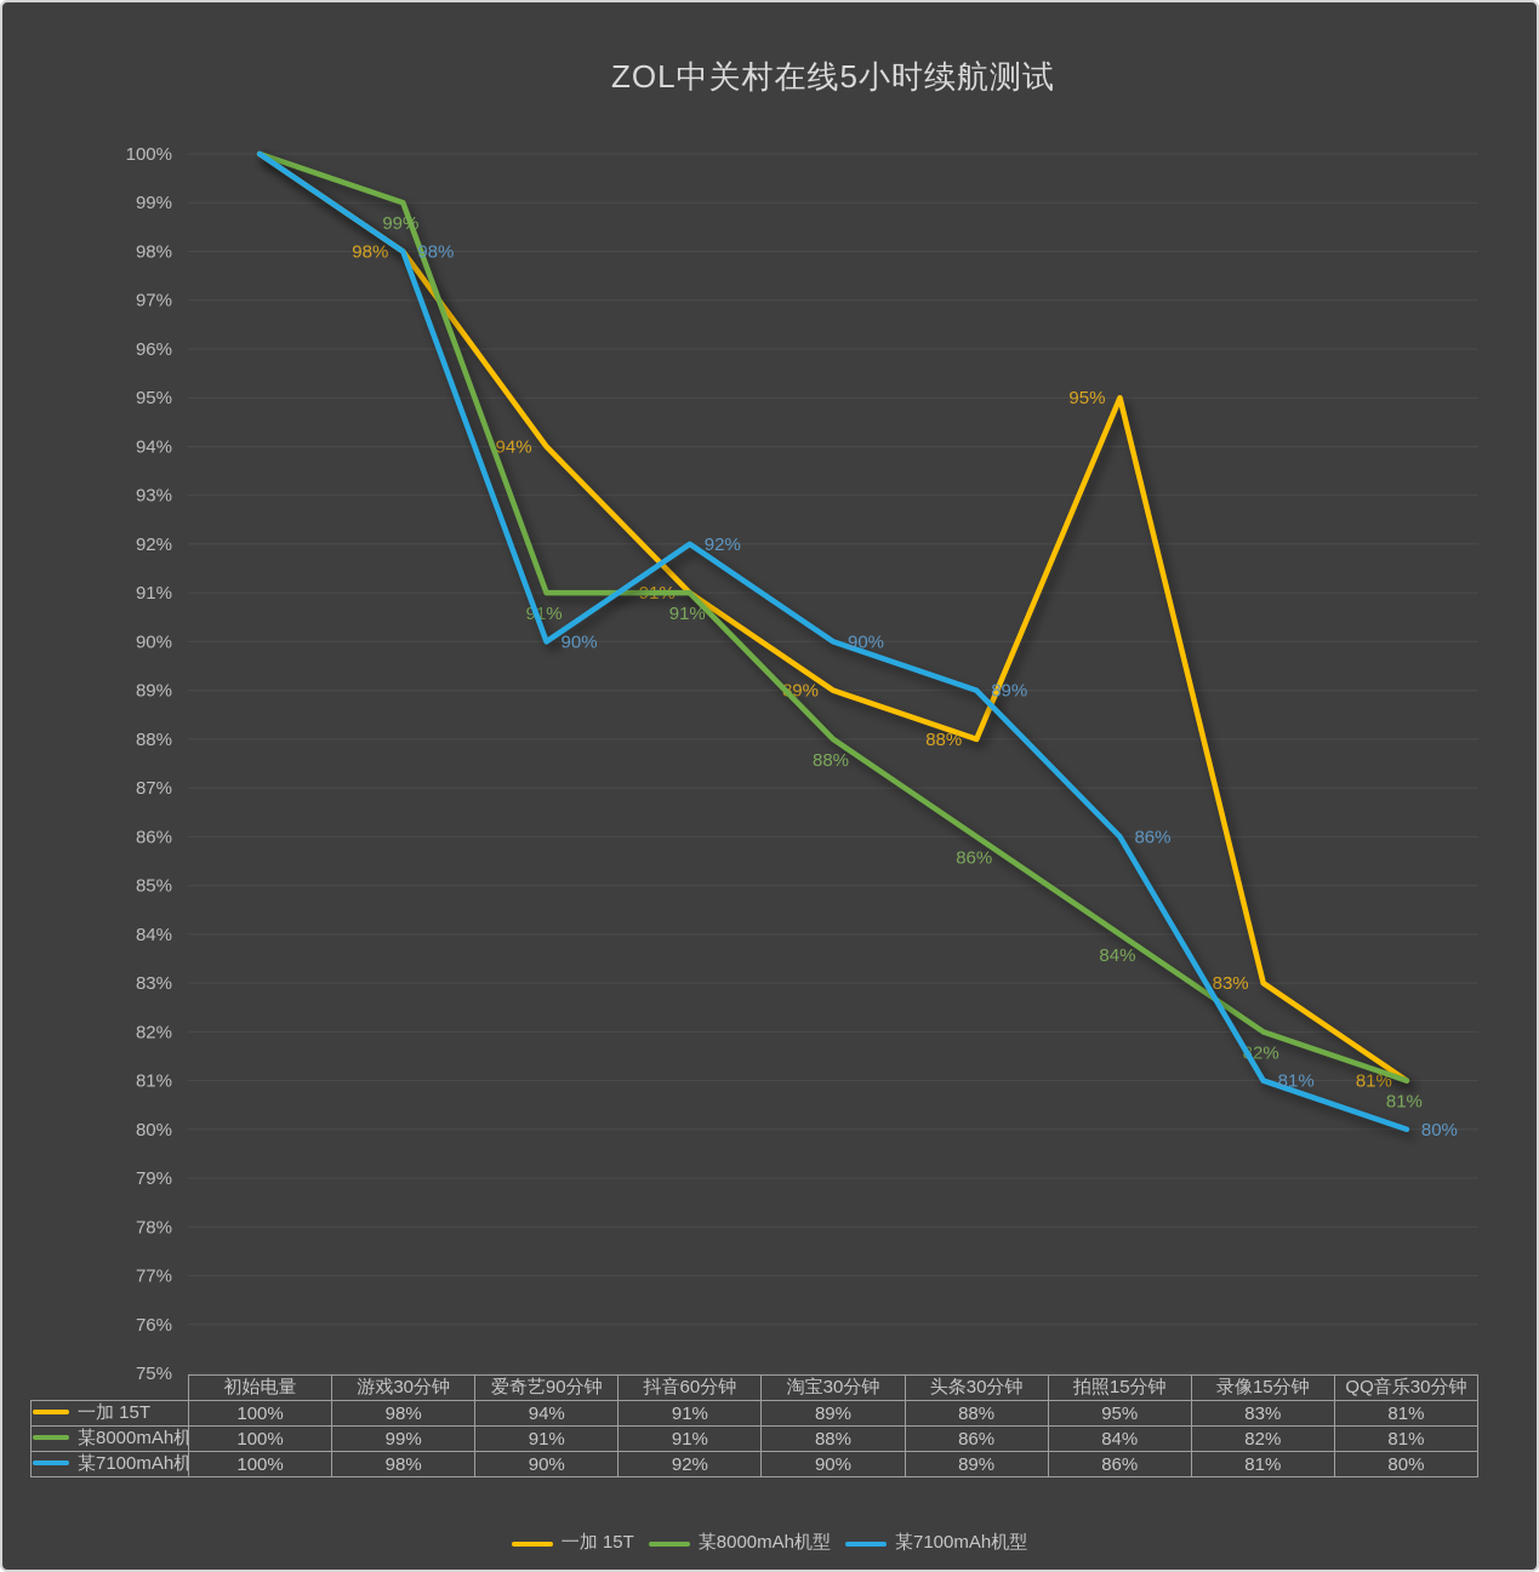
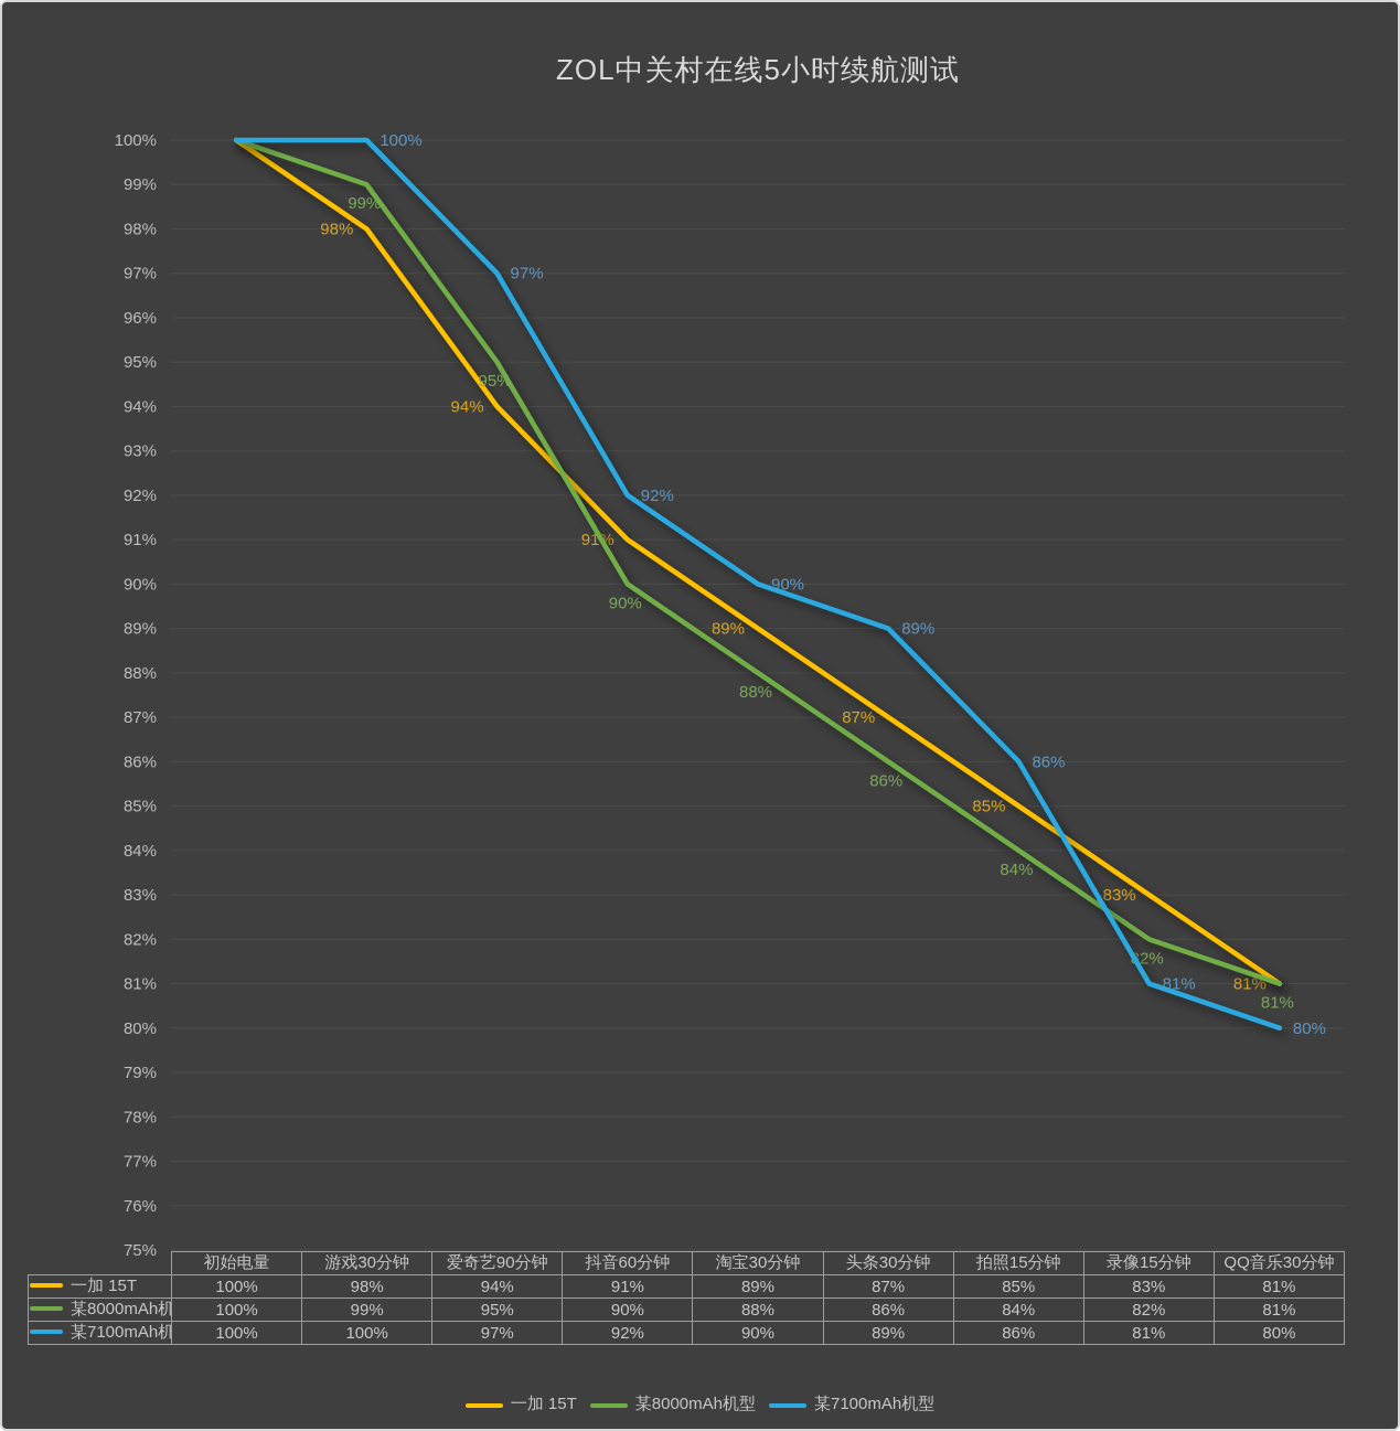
某7100mAh机型/游戏30分钟: 98% -> 100%
某8000mAh机型/爱奇艺90分钟: 91% -> 95%
某7100mAh机型/爱奇艺90分钟: 90% -> 97%
某8000mAh机型/抖音60分钟: 91% -> 90%
一加 15T/头条30分钟: 88% -> 87%
一加 15T/拍照15分钟: 95% -> 85%
